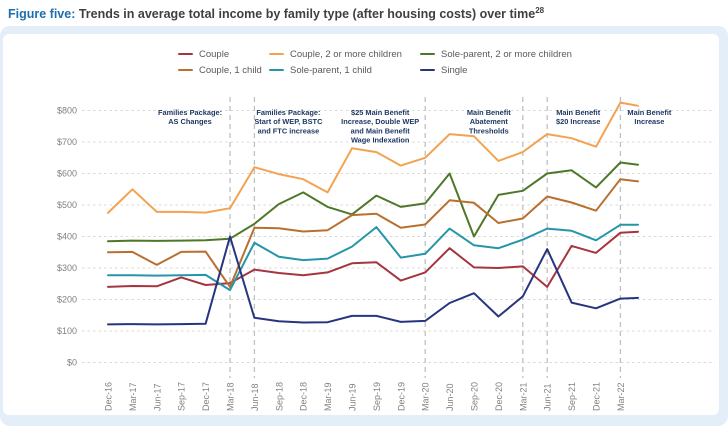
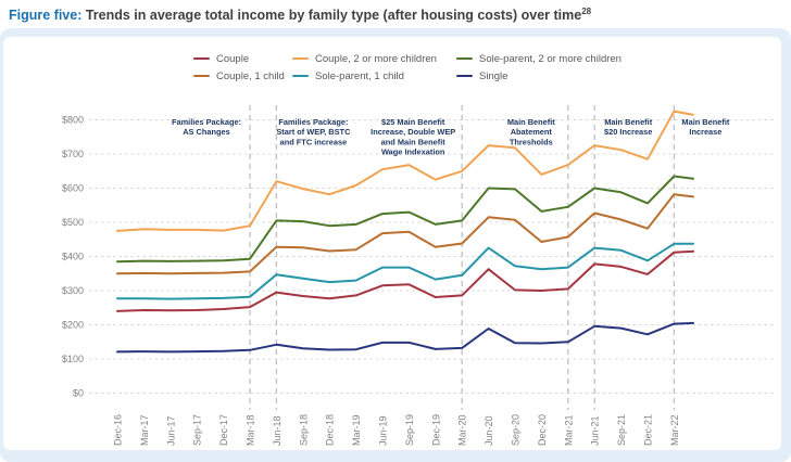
Couple, 2 or more children/Mar-17: $550 -> $480
Couple, 1 child/Jun-17: $310 -> $350
Couple/Sep-17: $270 -> $240
Couple, 1 child/Mar-18: $240 -> $360
Sole-parent, 1 child/Mar-18: $230 -> $280
Single/Mar-18: $400 -> $130
Sole-parent, 2 or more children/Jun-18: $440 -> $500
Sole-parent, 1 child/Jun-18: $380 -> $350
Sole-parent, 2 or more children/Dec-18: $540 -> $490
Couple, 2 or more children/Mar-19: $540 -> $610
Couple, 2 or more children/Jun-19: $680 -> $660
Sole-parent, 2 or more children/Jun-19: $470 -> $520
Sole-parent, 1 child/Sep-19: $430 -> $370
Couple/Dec-19: $260 -> $280
Sole-parent, 2 or more children/Sep-20: $400 -> $600
Single/Sep-20: $220 -> $150
Sole-parent, 1 child/Mar-21: $390 -> $370
Single/Mar-21: $210 -> $150
Couple/Jun-21: $240 -> $380
Single/Jun-21: $360 -> $200
Sole-parent, 2 or more children/Sep-21: $610 -> $590
